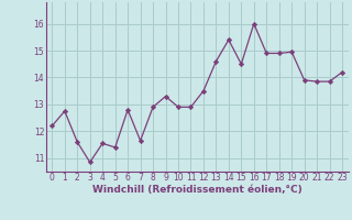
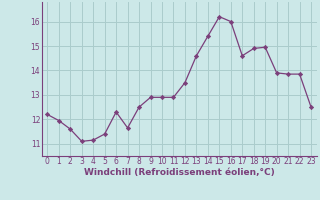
1: 12.75 -> 11.95
3: 10.85 -> 11.10
4: 11.55 -> 11.15
6: 12.80 -> 12.30
8: 12.90 -> 12.50
9: 13.30 -> 12.90
15: 14.50 -> 16.20
17: 14.90 -> 14.60
23: 14.20 -> 12.50
